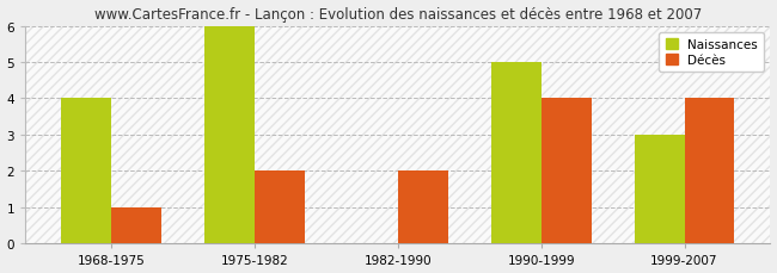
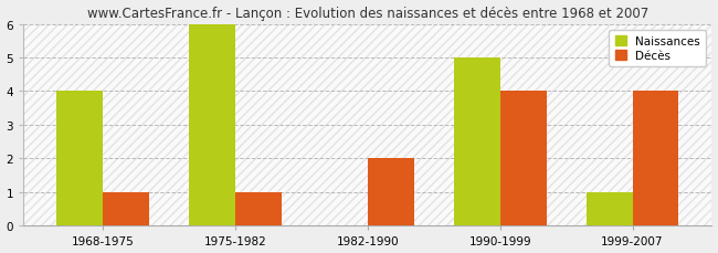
Décès/1975-1982: 2 -> 1
Naissances/1999-2007: 3 -> 1
